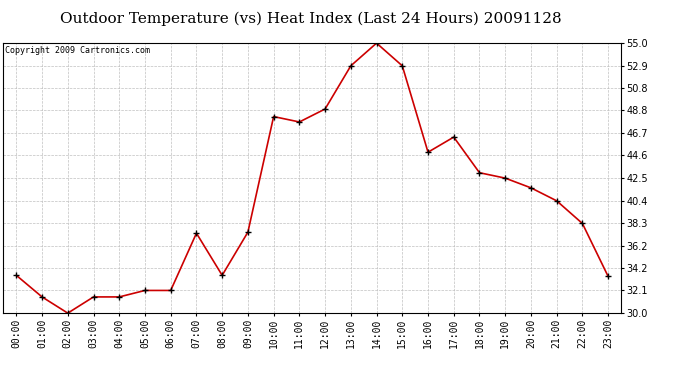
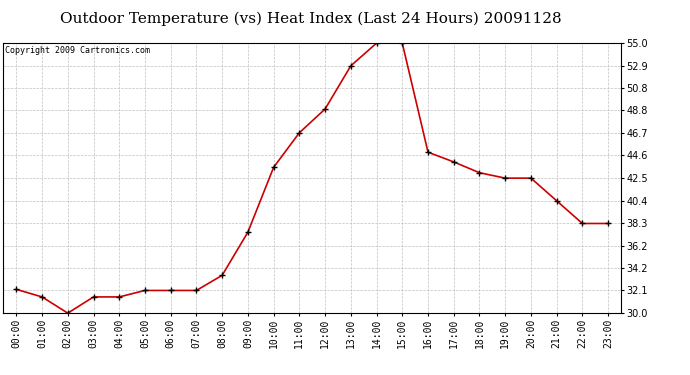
00:00: 33.5 -> 32.2
07:00: 37.4 -> 32.1
10:00: 48.2 -> 43.5
11:00: 47.7 -> 46.7
15:00: 52.9 -> 55.0
17:00: 46.3 -> 44.0
20:00: 41.6 -> 42.5
23:00: 33.4 -> 38.3
